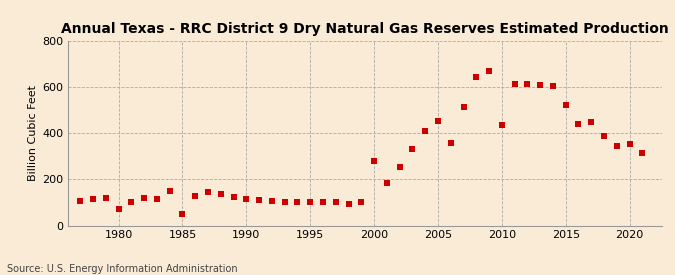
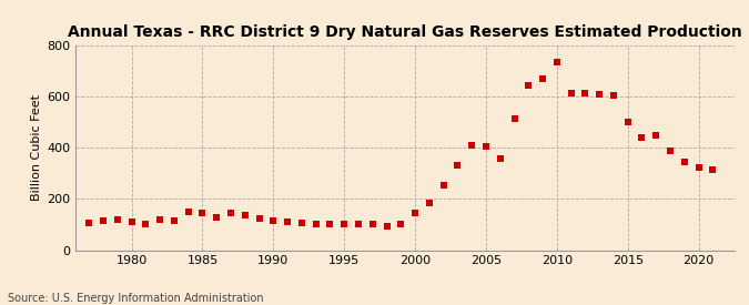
1980: 70 -> 110
1985: 50 -> 145
2000: 280 -> 145
2005: 455 -> 405
2010: 435 -> 735
2015: 525 -> 500
2020: 355 -> 325
